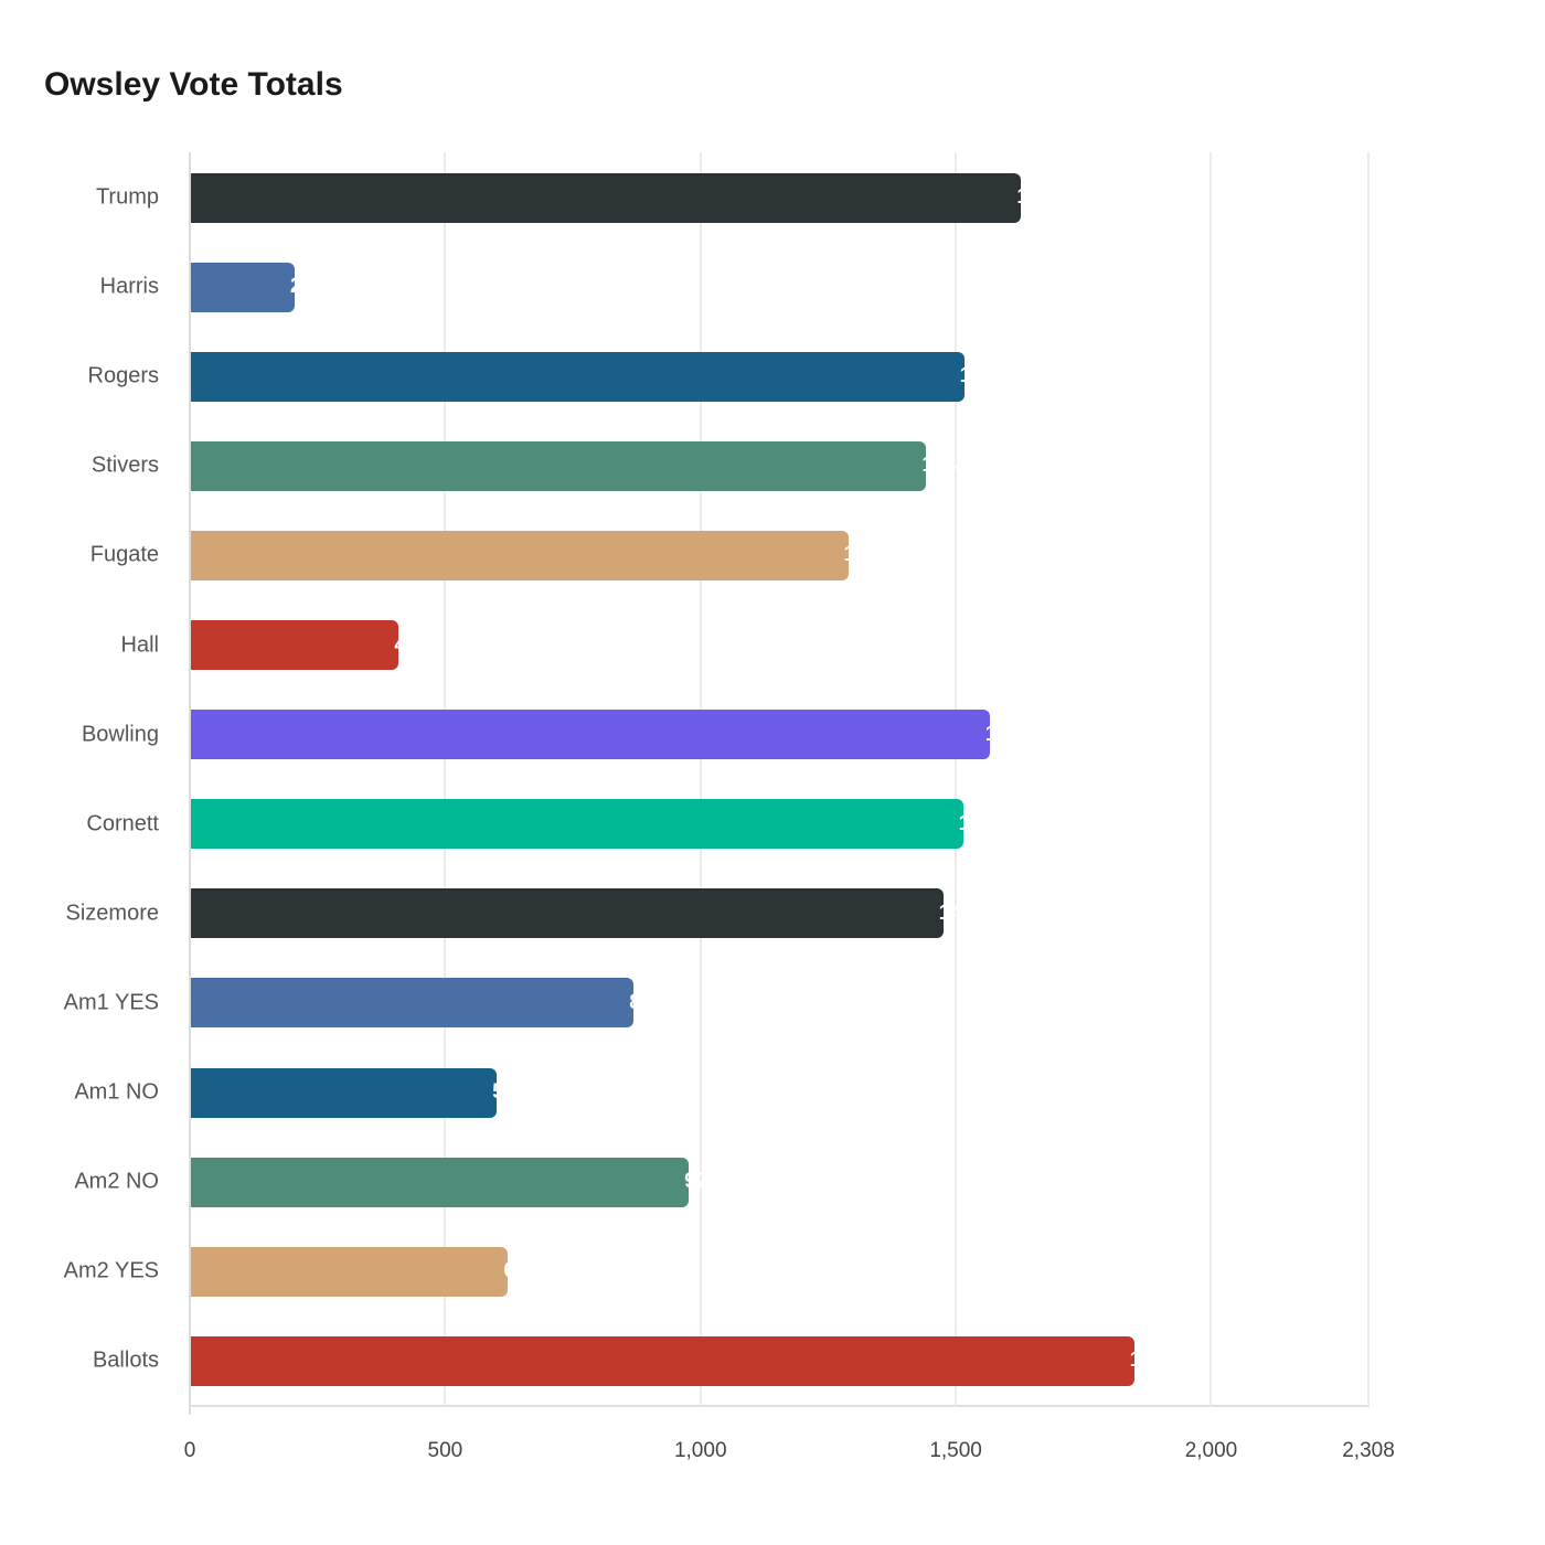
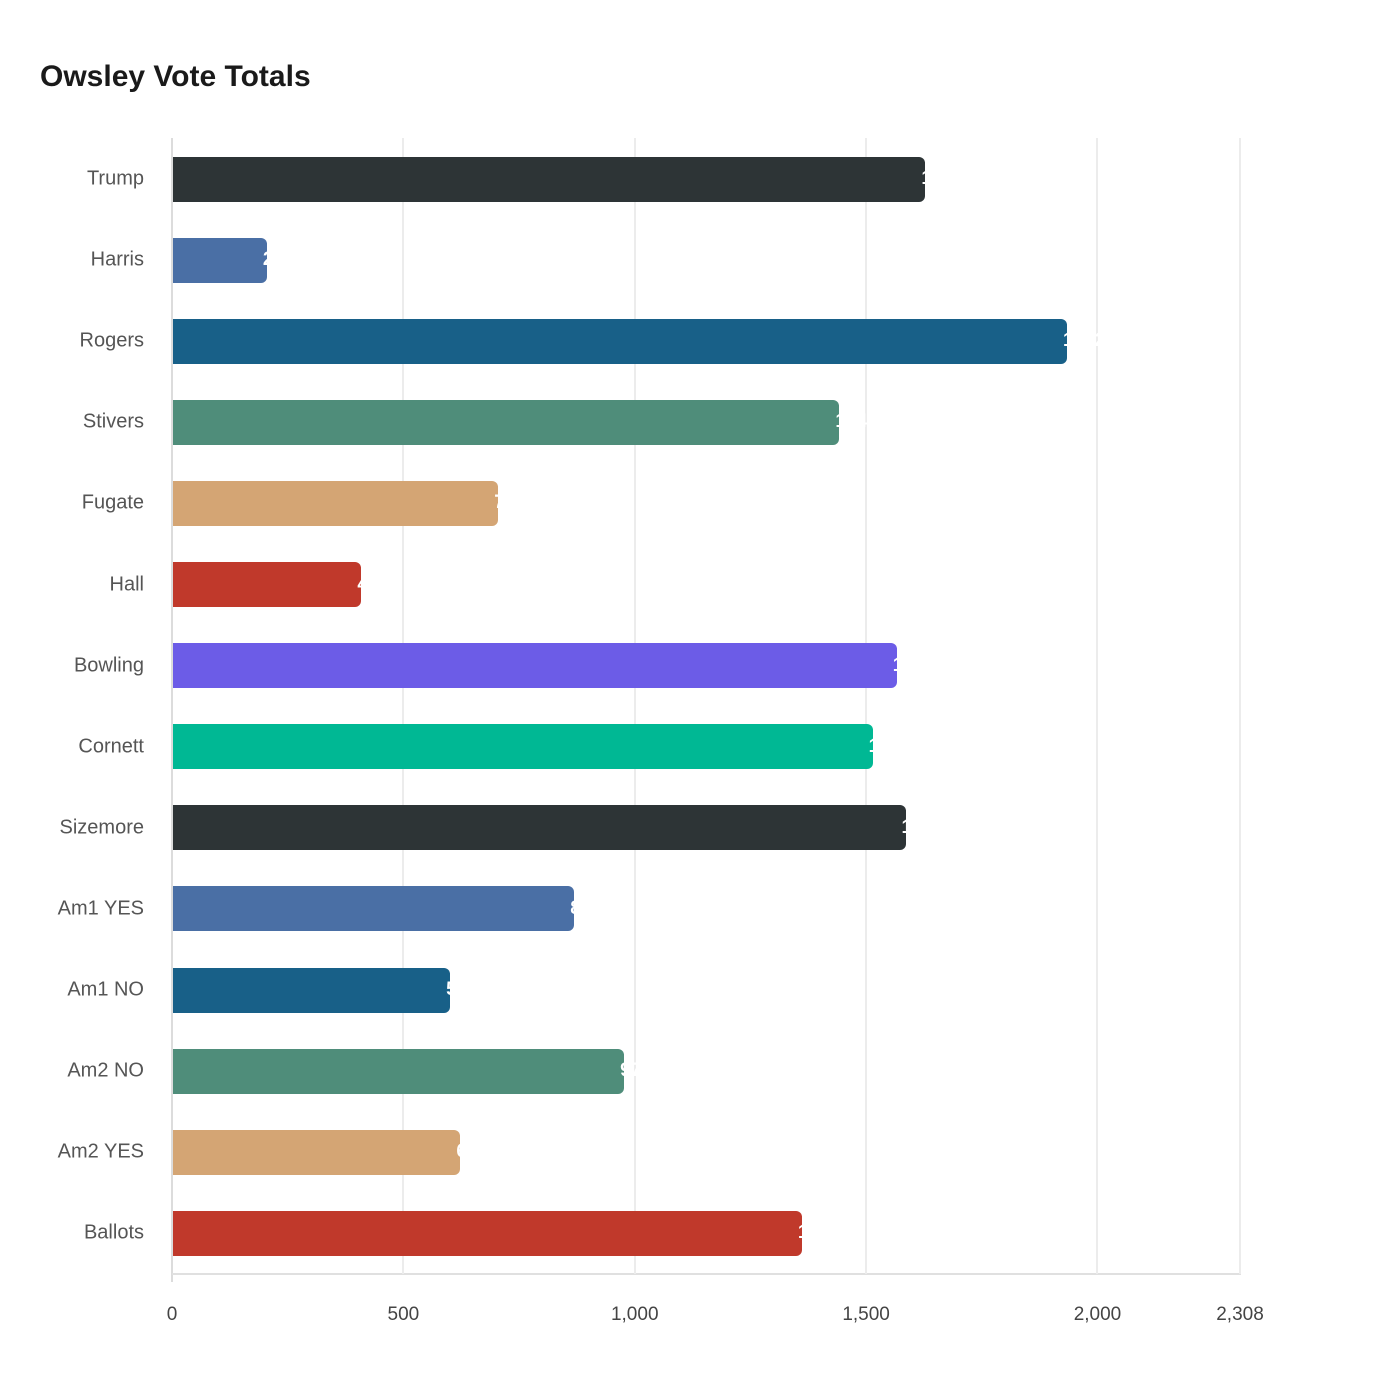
Rogers: 1514 -> 1932
Fugate: 1287 -> 703
Sizemore: 1473 -> 1583
Ballots: 1847 -> 1359
